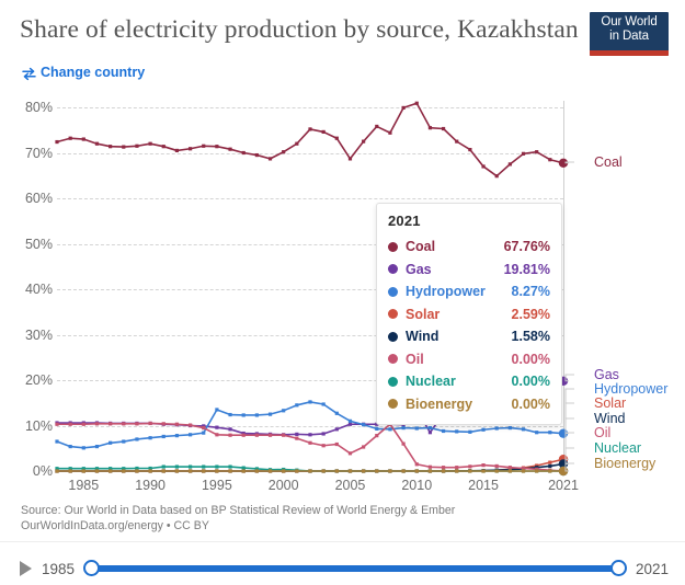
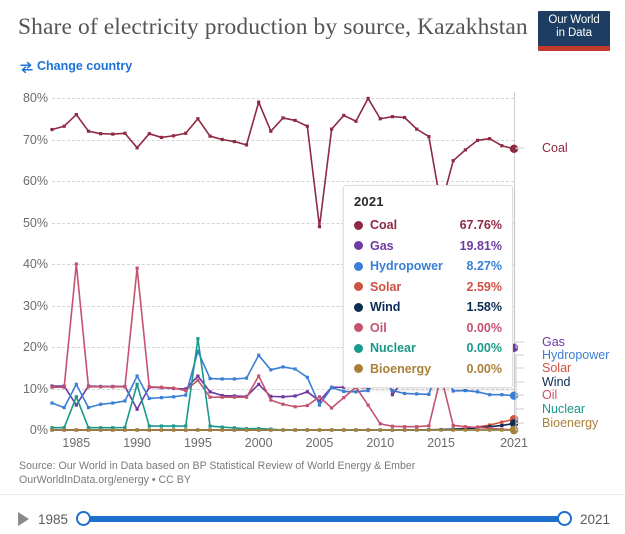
Coal/1985: 73% -> 76%
Gas/1985: 11% -> 6%
Hydropower/1985: 5% -> 11%
Oil/1985: 10% -> 40%
Nuclear/1985: 1% -> 8%
Coal/1990: 72% -> 68%
Gas/1990: 10% -> 5%
Hydropower/1990: 7% -> 13%
Oil/1990: 10% -> 39%
Nuclear/1990: 1% -> 11%
Coal/1995: 71% -> 75%
Gas/1995: 10% -> 13%
Hydropower/1995: 14% -> 19%
Oil/1995: 8% -> 12%
Nuclear/1995: 1% -> 22%
Coal/2000: 70% -> 79%
Gas/2000: 8% -> 11%
Hydropower/2000: 13% -> 18%
Oil/2000: 8% -> 13%
Coal/2005: 69% -> 49%
Gas/2005: 10% -> 7%
Hydropower/2005: 11% -> 6%
Oil/2005: 4% -> 8%
Coal/2010: 81% -> 75%
Gas/2010: 14% -> 19%
Hydropower/2010: 9% -> 13%
Coal/2015: 67% -> 54%
Gas/2015: 11% -> 22%
Hydropower/2015: 9% -> 17%
Oil/2015: 1% -> 13%
